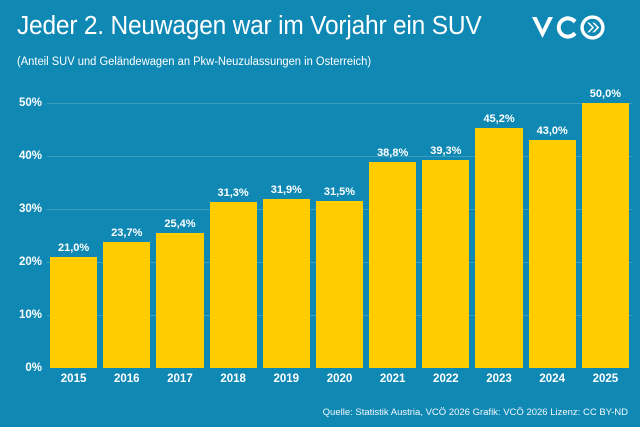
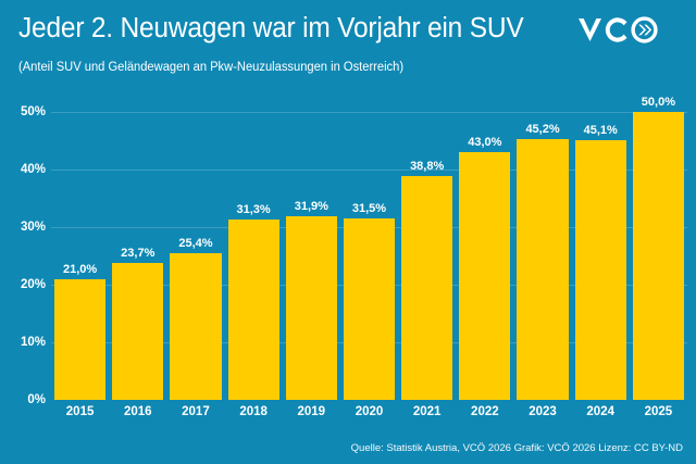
2022: 39,3% -> 43,0%
2024: 43,0% -> 45,1%
